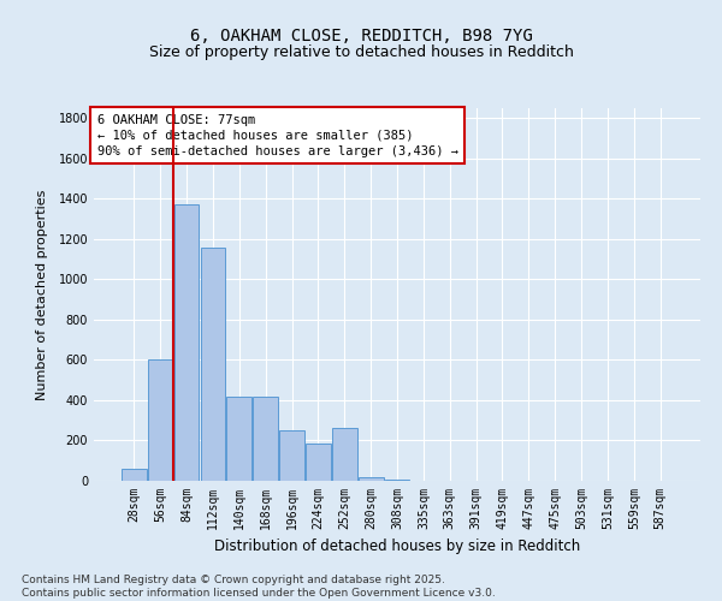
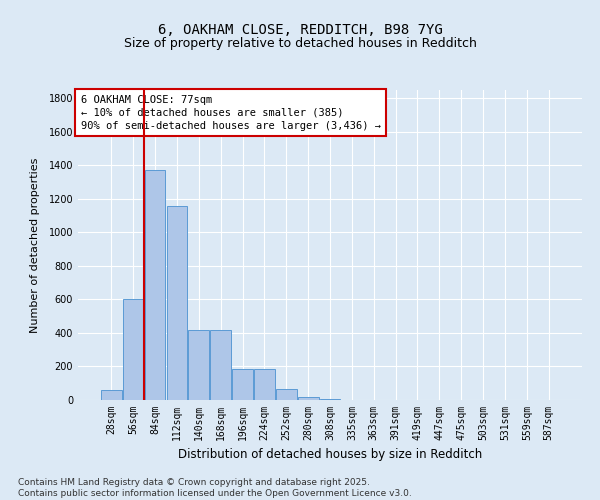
196sqm: 250 -> 180
252sqm: 260 -> 60
